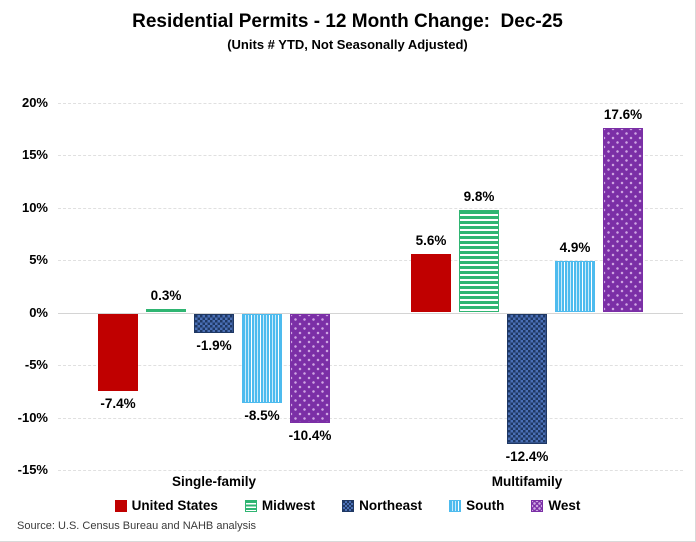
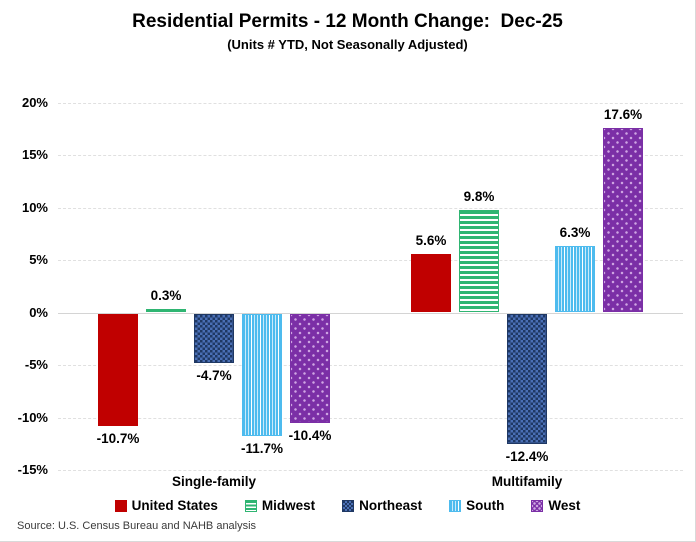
United States/Single-family: -7.4% -> -10.7%
Northeast/Single-family: -1.9% -> -4.7%
South/Single-family: -8.5% -> -11.7%
South/Multifamily: 4.9% -> 6.3%
